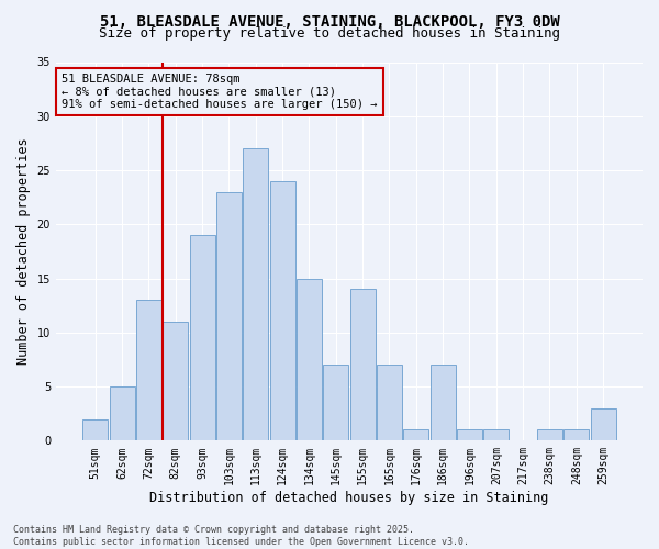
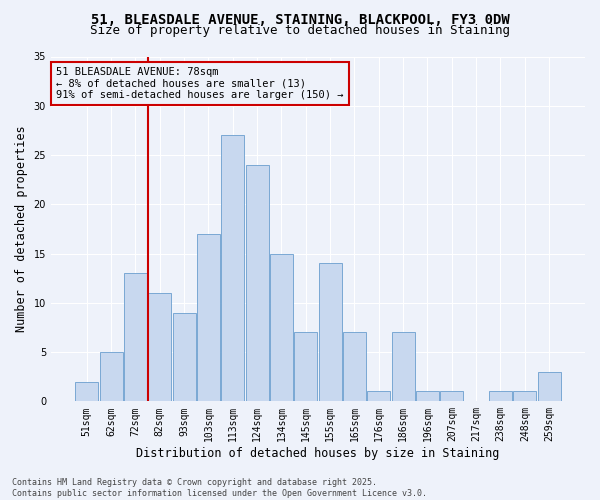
93sqm: 19 -> 9
103sqm: 23 -> 17
